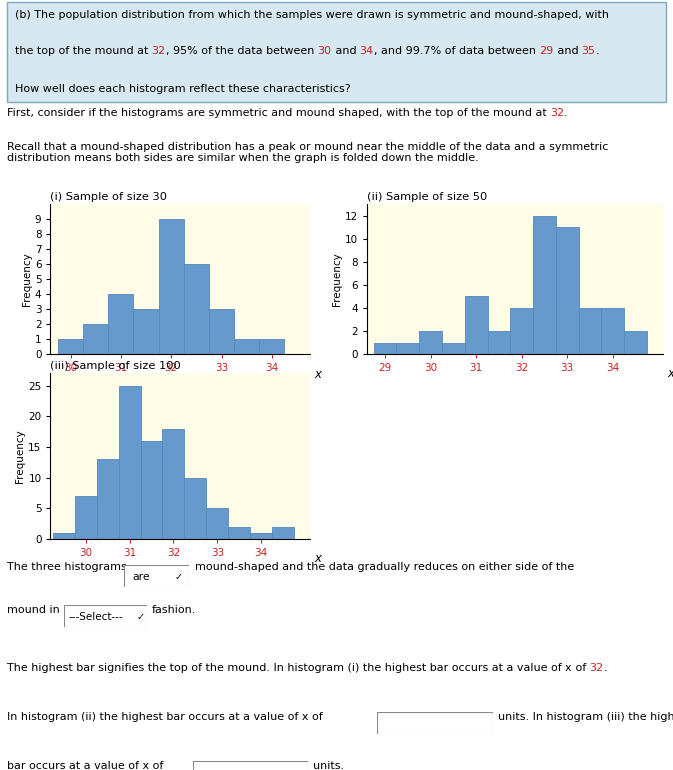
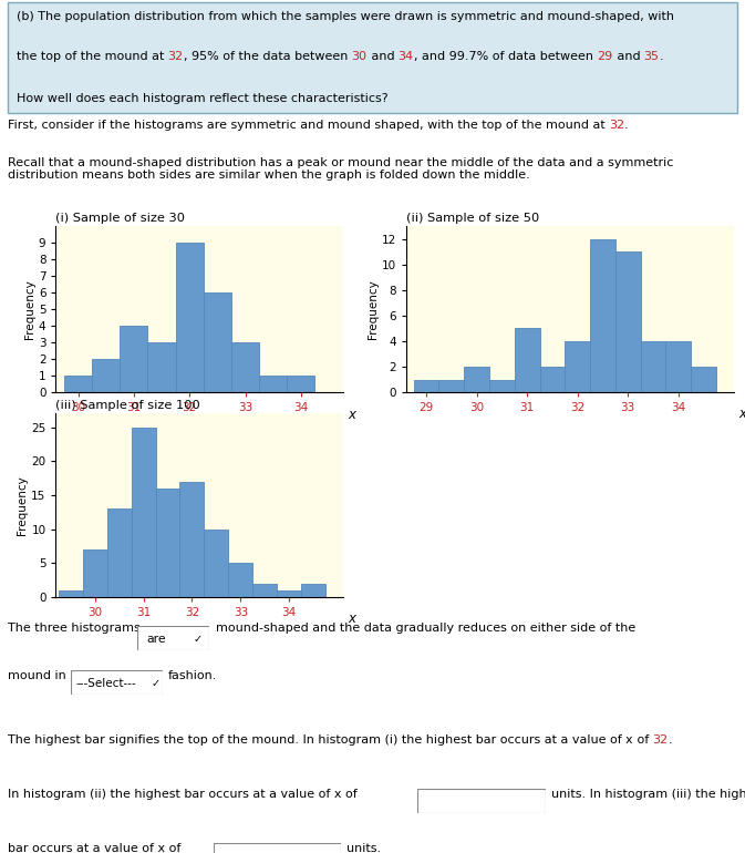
(iii) Sample of size 100/32: 18 -> 17
